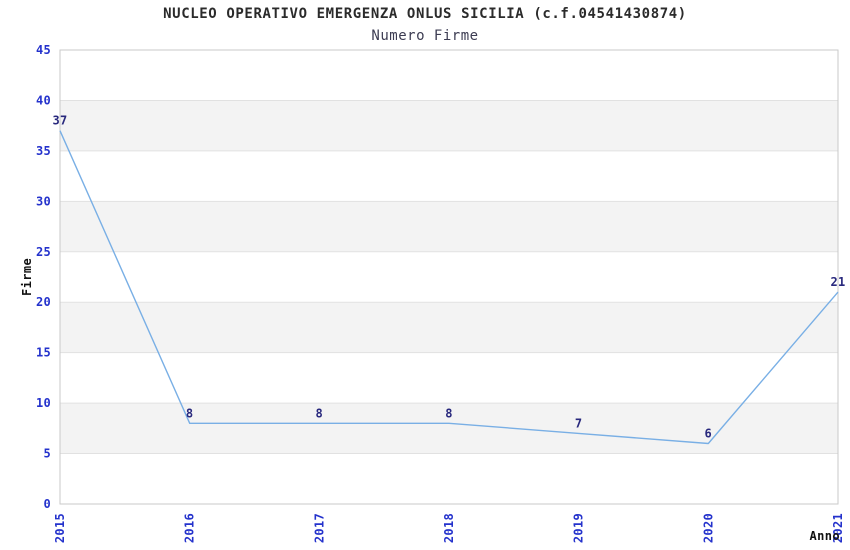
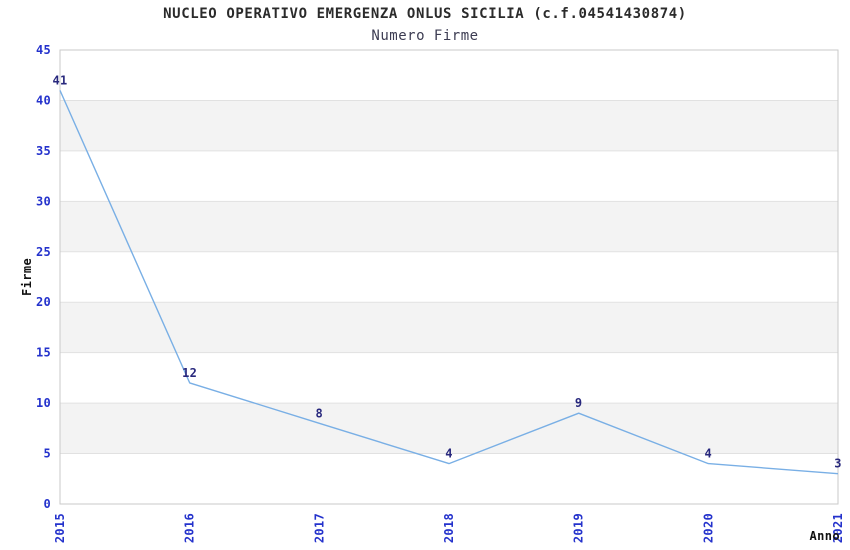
2015: 37 -> 41
2016: 8 -> 12
2018: 8 -> 4
2019: 7 -> 9
2020: 6 -> 4
2021: 21 -> 3
